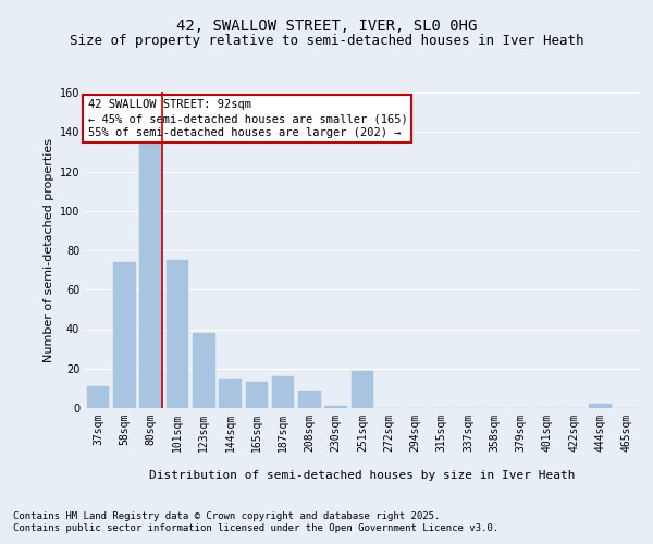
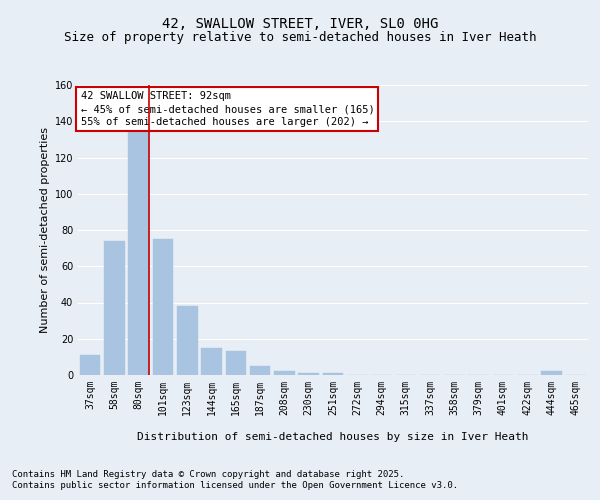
187sqm: 16 -> 5
208sqm: 9 -> 2
251sqm: 19 -> 1
